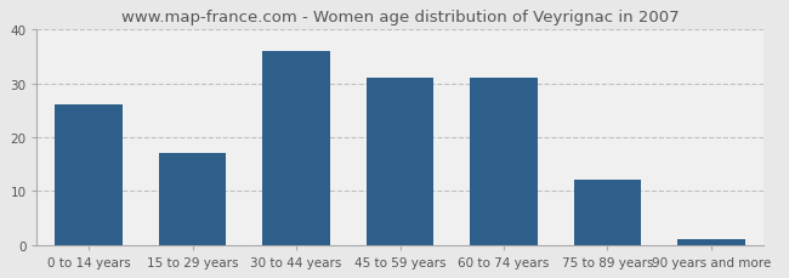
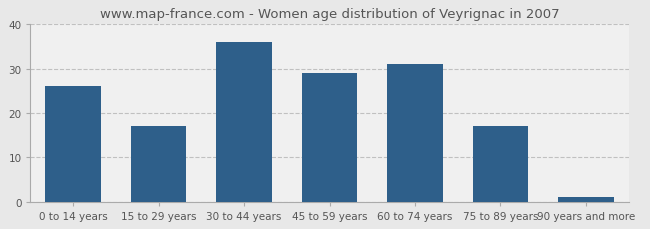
45 to 59 years: 31 -> 29
75 to 89 years: 12 -> 17
